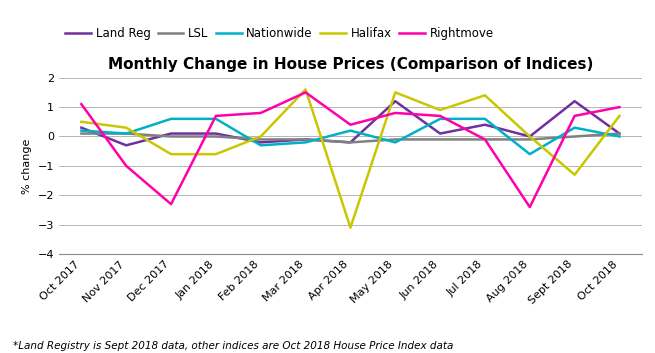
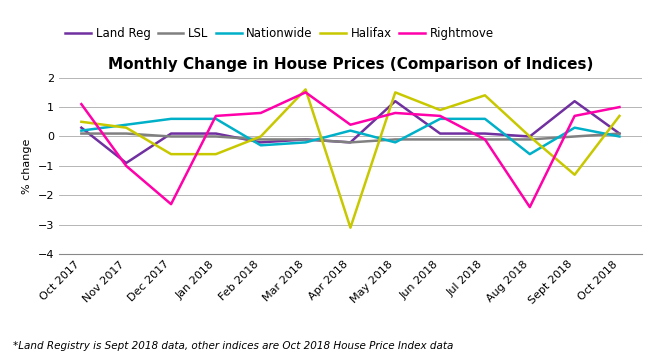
Land Reg/Nov 2017: -0.3 -> -0.9
Nationwide/Nov 2017: 0.1 -> 0.4
Land Reg/Jul 2018: 0.4 -> 0.1
